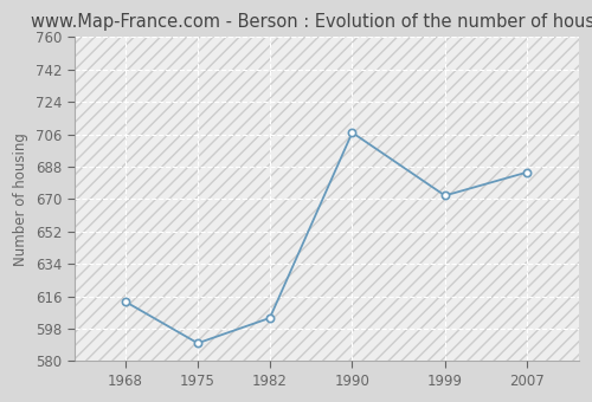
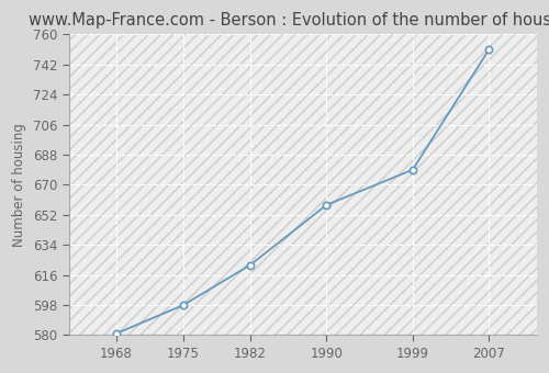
1968: 613 -> 581
1975: 590 -> 598
1982: 604 -> 622
1990: 707 -> 658
1999: 672 -> 679
2007: 685 -> 751
